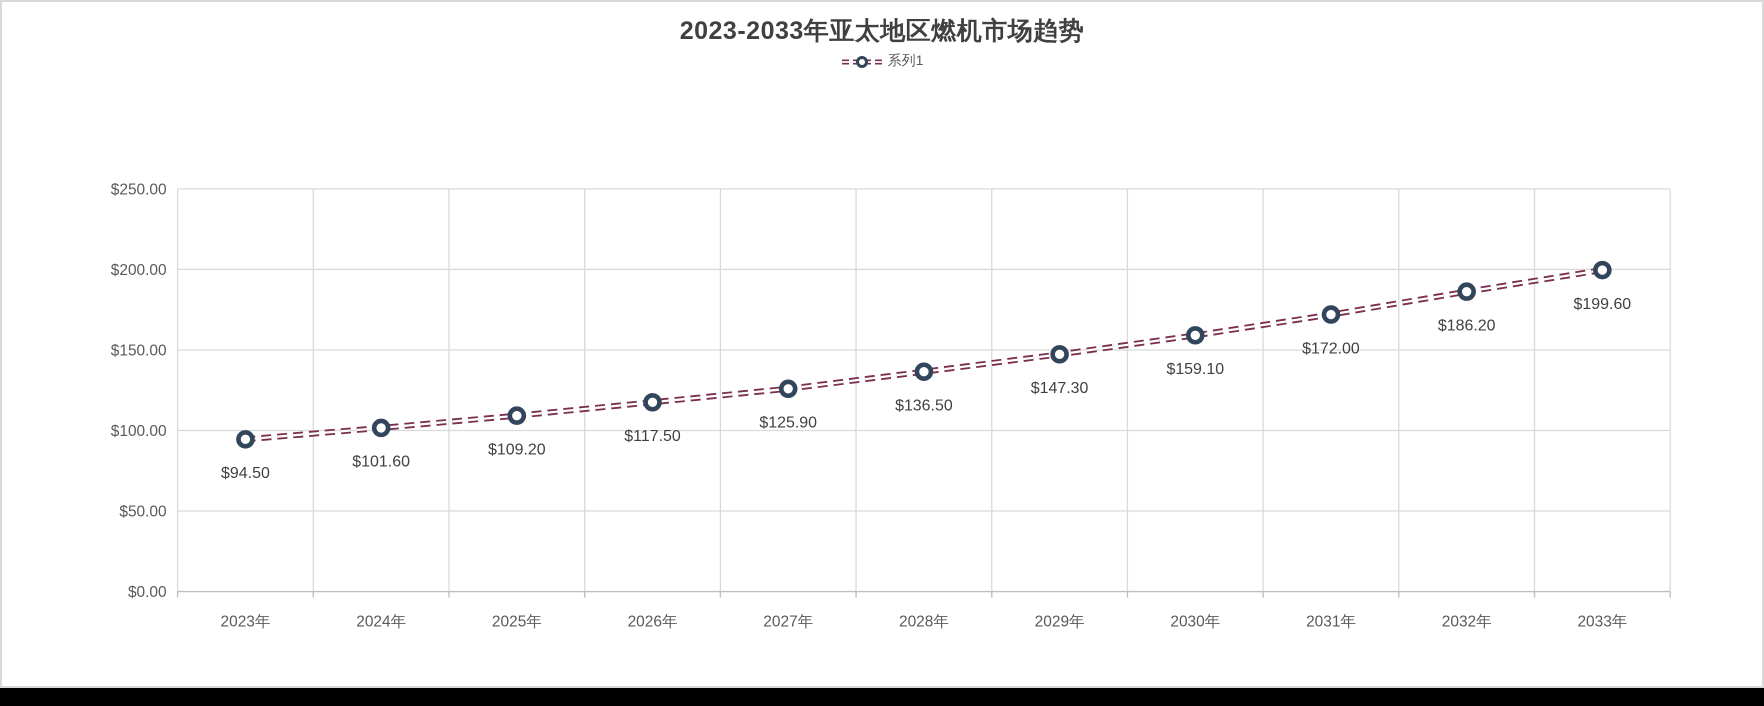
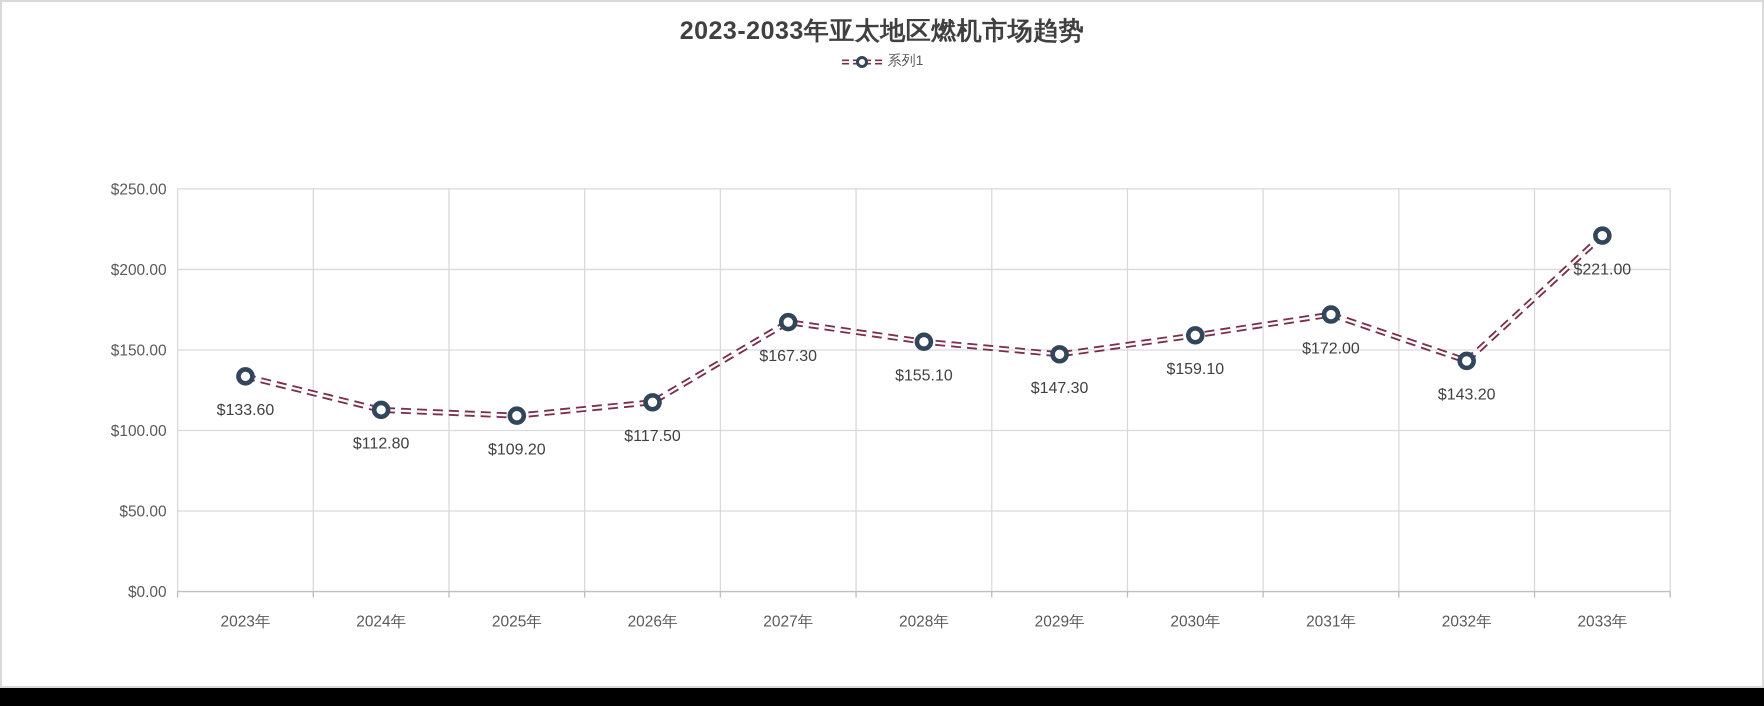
2023年: $94.50 -> $133.60
2024年: $101.60 -> $112.80
2027年: $125.90 -> $167.30
2028年: $136.50 -> $155.10
2032年: $186.20 -> $143.20
2033年: $199.60 -> $221.00
